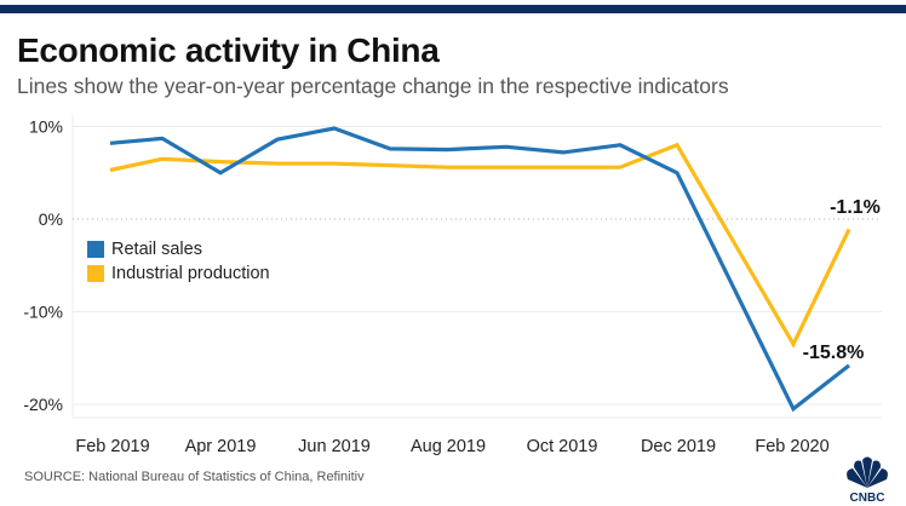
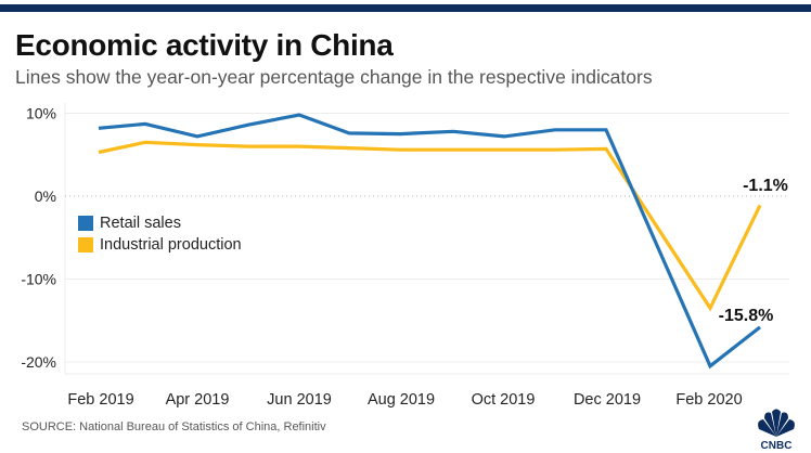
Retail sales/Apr 2019: 5% -> 7%
Retail sales/Dec 2019: 5% -> 8%
Industrial production/Dec 2019: 8% -> 6%
